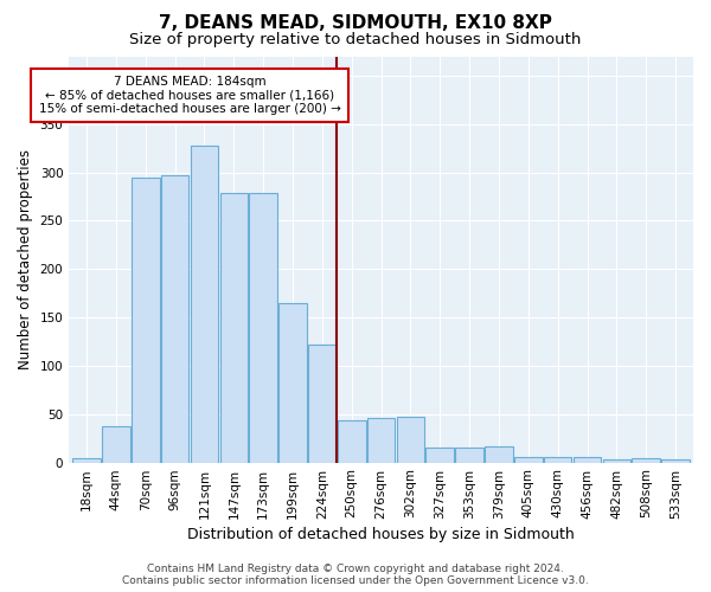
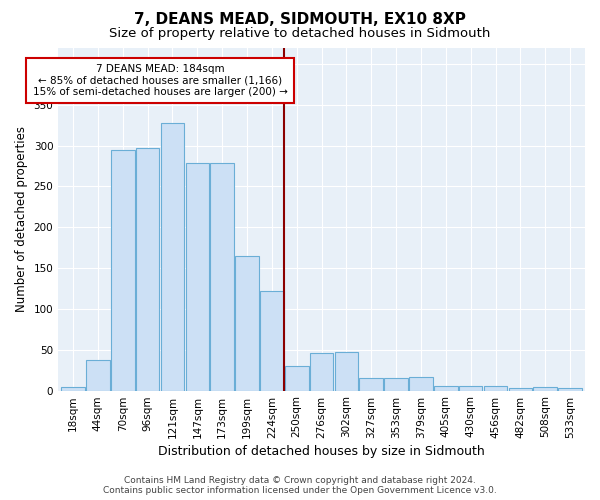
250sqm: 43 -> 30
